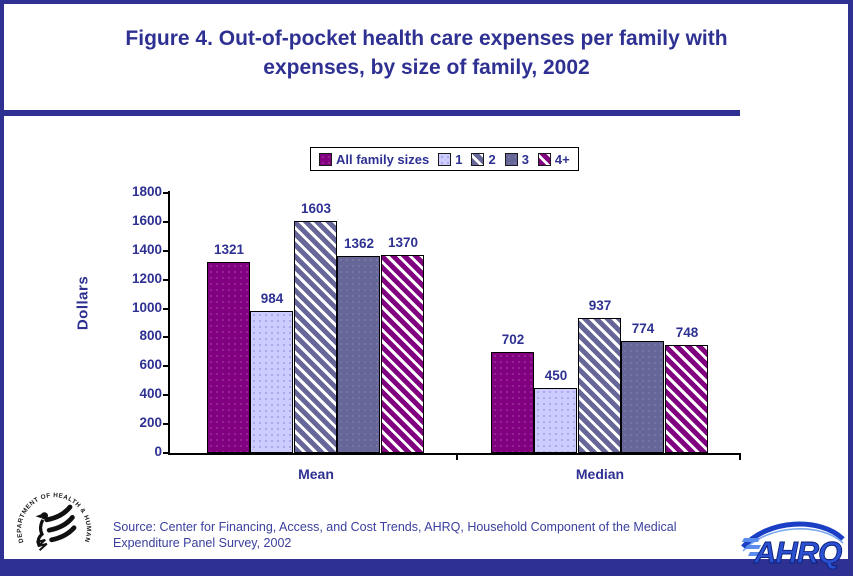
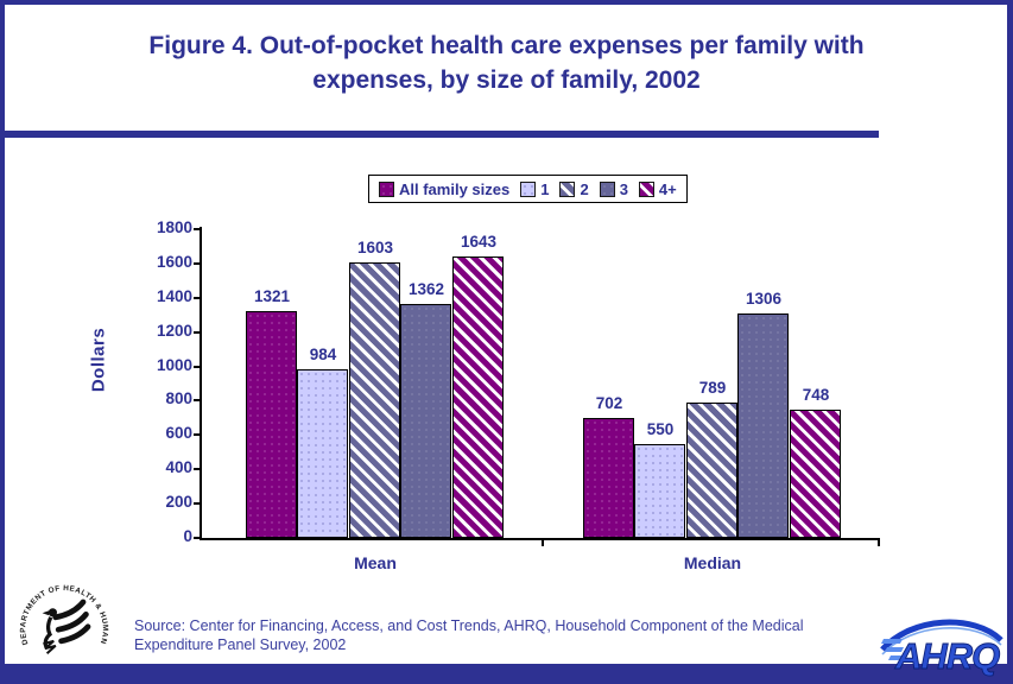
4+/Mean: 1370 -> 1643
1/Median: 450 -> 550
2/Median: 937 -> 789
3/Median: 774 -> 1306
